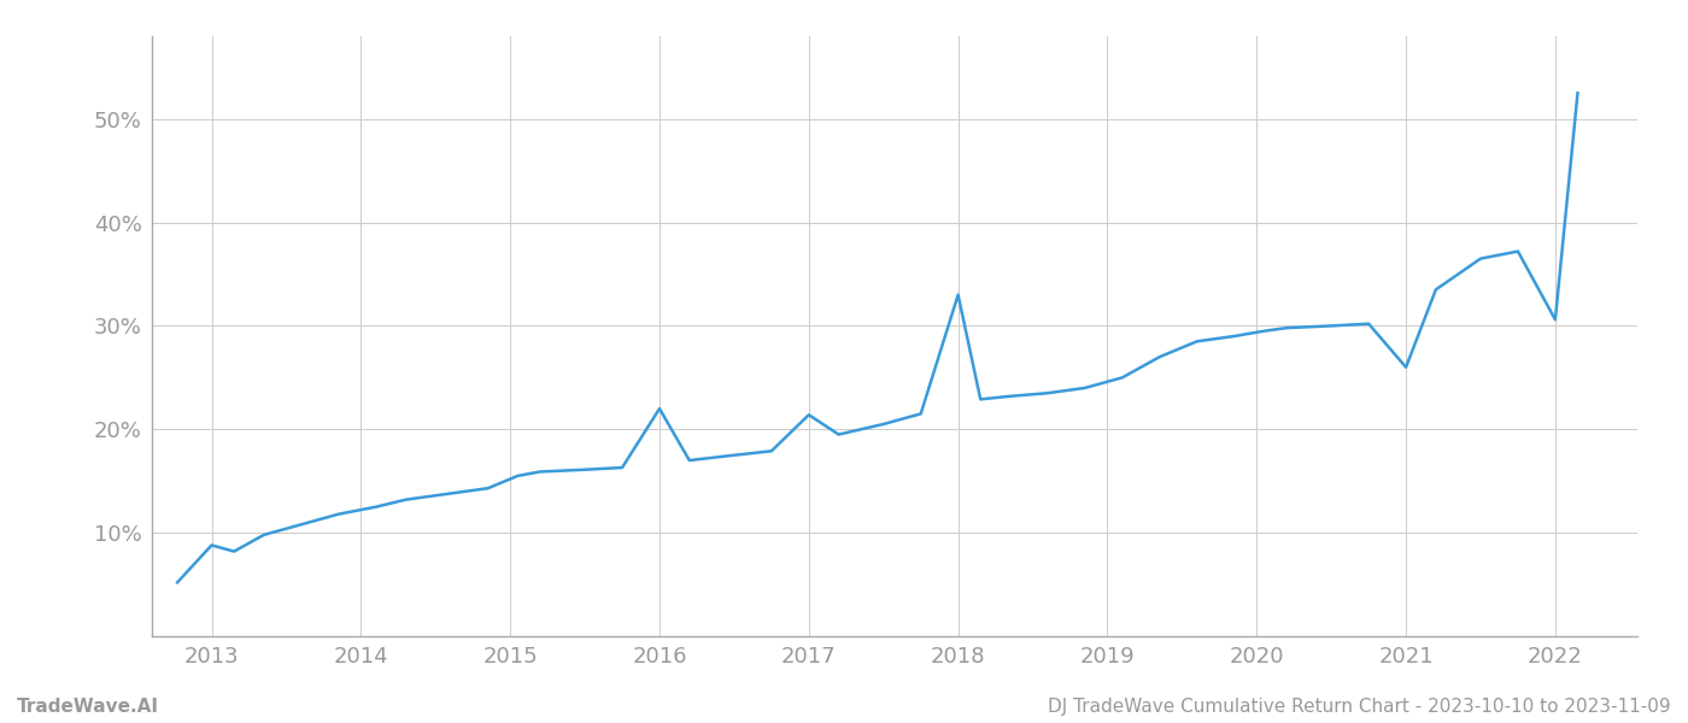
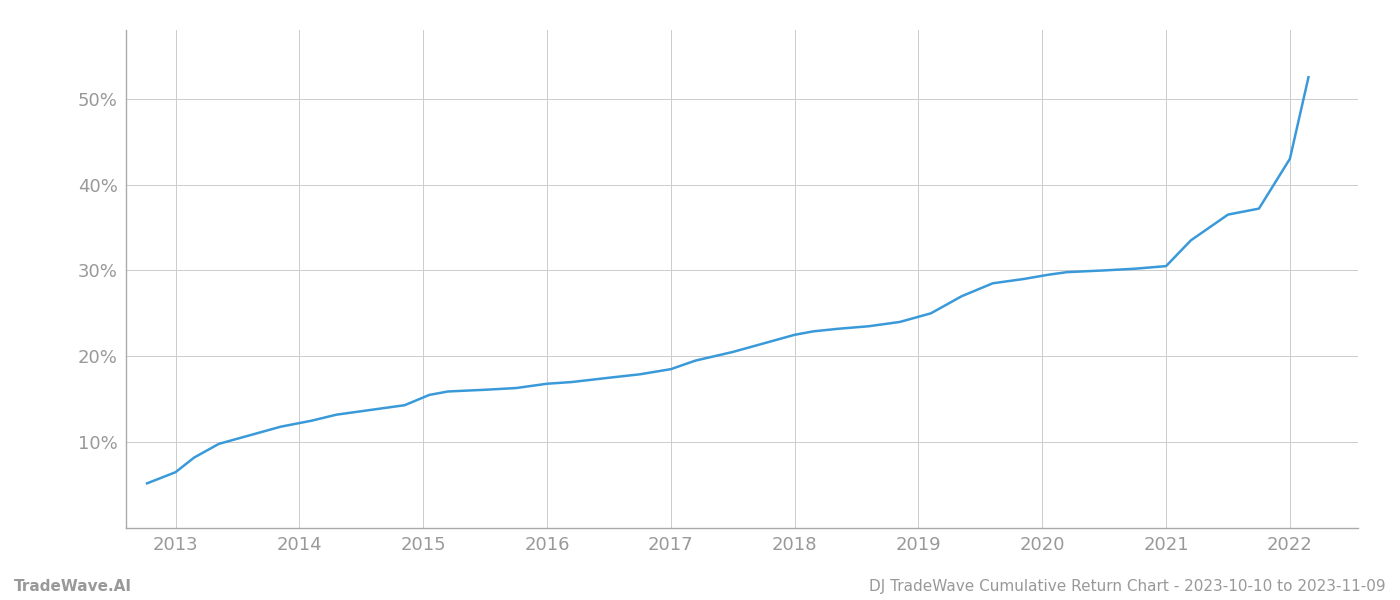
2013: 8.8% -> 6.5%
2016: 22.0% -> 16.8%
2017: 21.4% -> 18.5%
2018: 33.0% -> 22.5%
2021: 26.0% -> 30.5%
2022: 30.6% -> 43.0%
